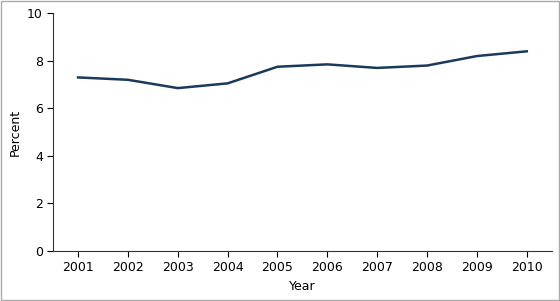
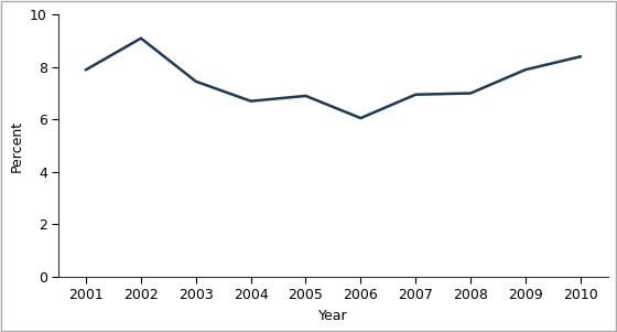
2001: 7.30 -> 7.90
2002: 7.20 -> 9.10
2003: 6.85 -> 7.45
2004: 7.05 -> 6.70
2005: 7.75 -> 6.90
2006: 7.85 -> 6.05
2007: 7.70 -> 6.95
2008: 7.80 -> 7.00
2009: 8.20 -> 7.90
